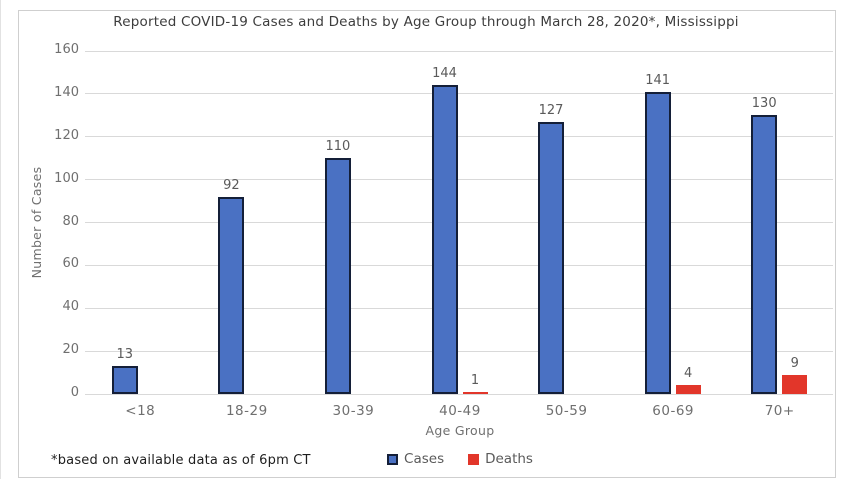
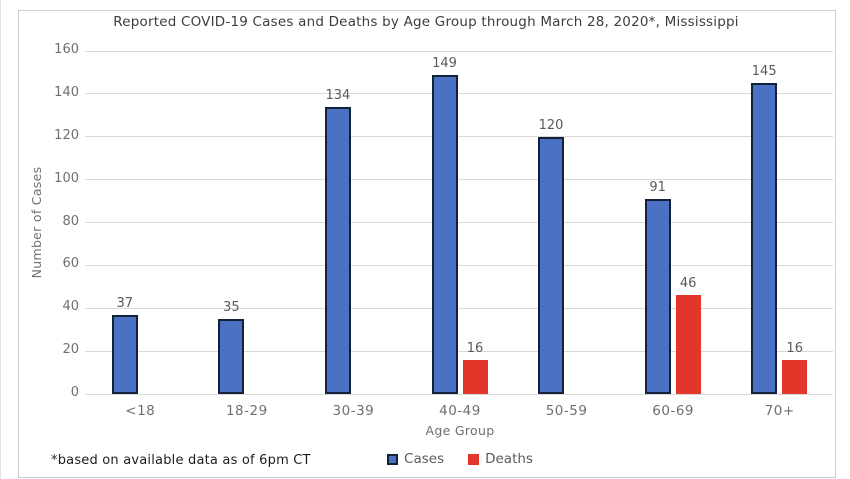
Cases/<18: 13 -> 37
Cases/18-29: 92 -> 35
Cases/30-39: 110 -> 134
Cases/40-49: 144 -> 149
Deaths/40-49: 1 -> 16
Cases/50-59: 127 -> 120
Cases/60-69: 141 -> 91
Deaths/60-69: 4 -> 46
Cases/70+: 130 -> 145
Deaths/70+: 9 -> 16
